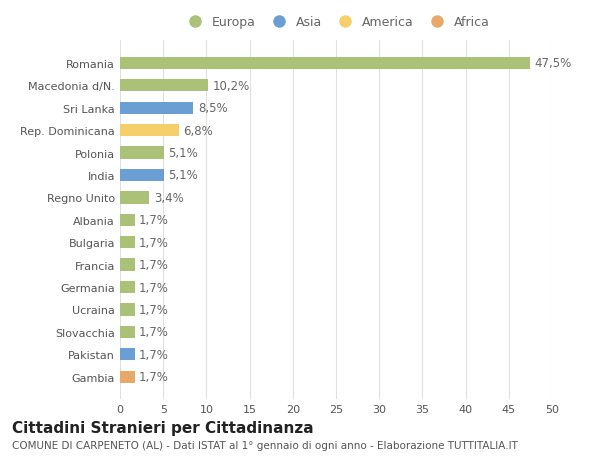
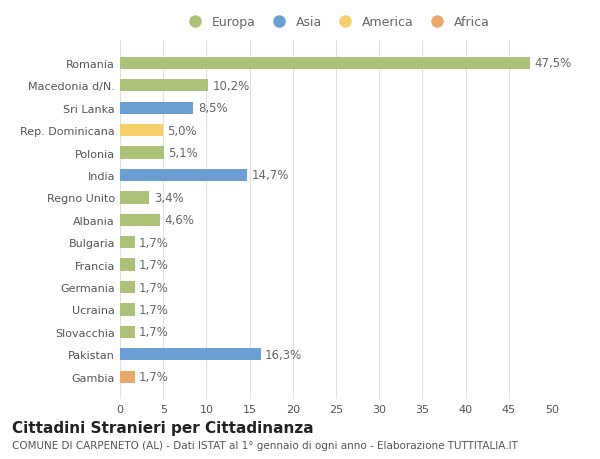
Rep. Dominicana: 6,8% -> 5,0%
India: 5,1% -> 14,7%
Albania: 1,7% -> 4,6%
Pakistan: 1,7% -> 16,3%
